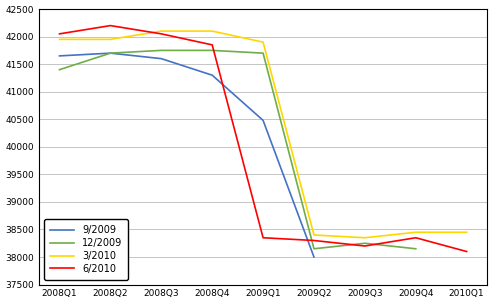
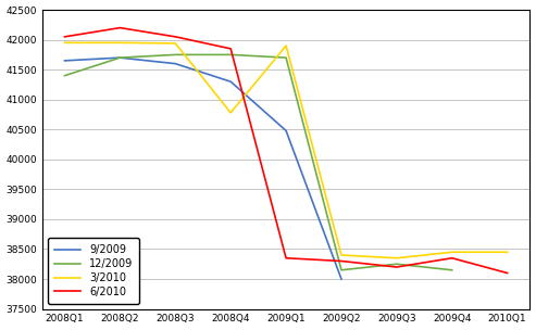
3/2010/2008Q3: 42100 -> 41940
3/2010/2008Q4: 42100 -> 40780
